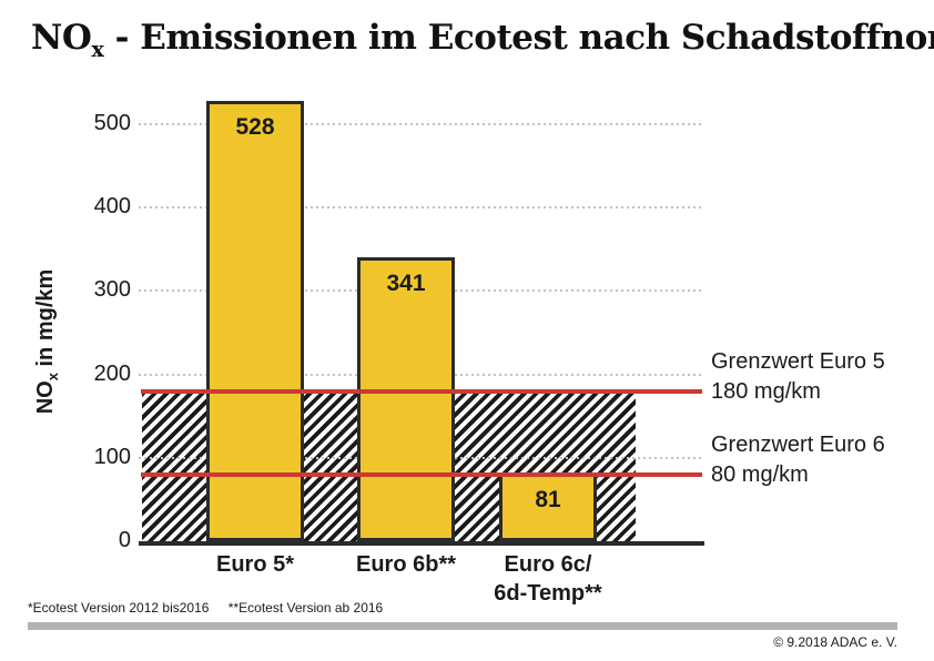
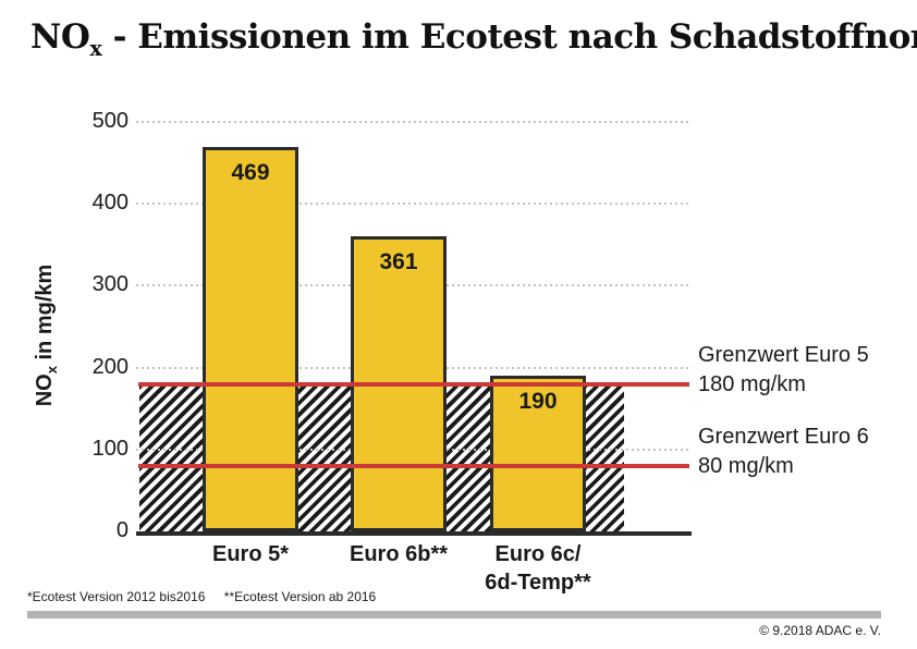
Euro 5*: 528 -> 469
Euro 6b**: 341 -> 361
Euro 6c/ 6d-Temp**: 81 -> 190
